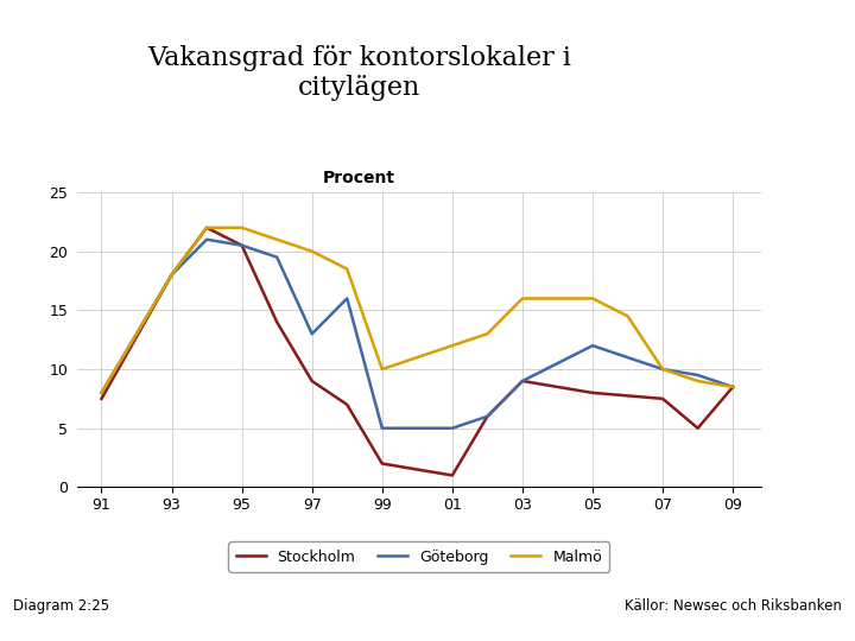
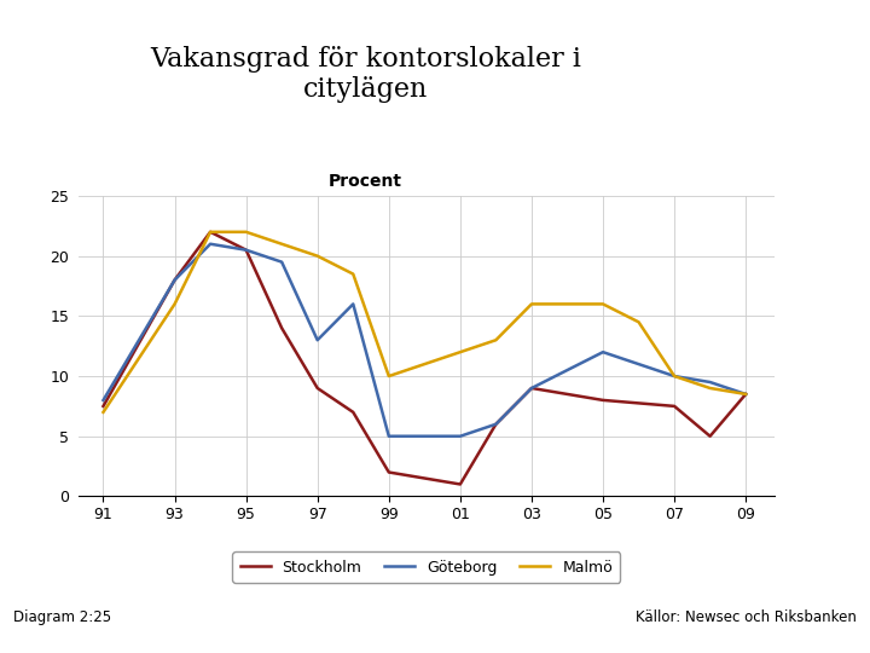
Malmö/91: 8.0 -> 7.0
Malmö/93: 18.0 -> 16.0
